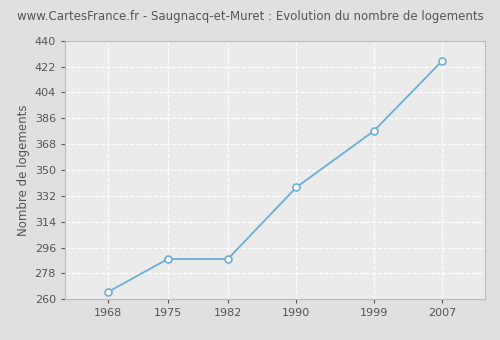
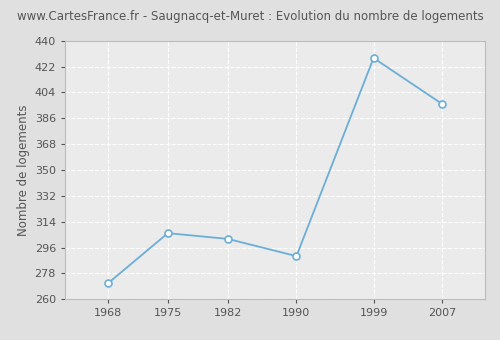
1968: 265 -> 271
1975: 288 -> 306
1982: 288 -> 302
1990: 338 -> 290
1999: 377 -> 428
2007: 426 -> 396
